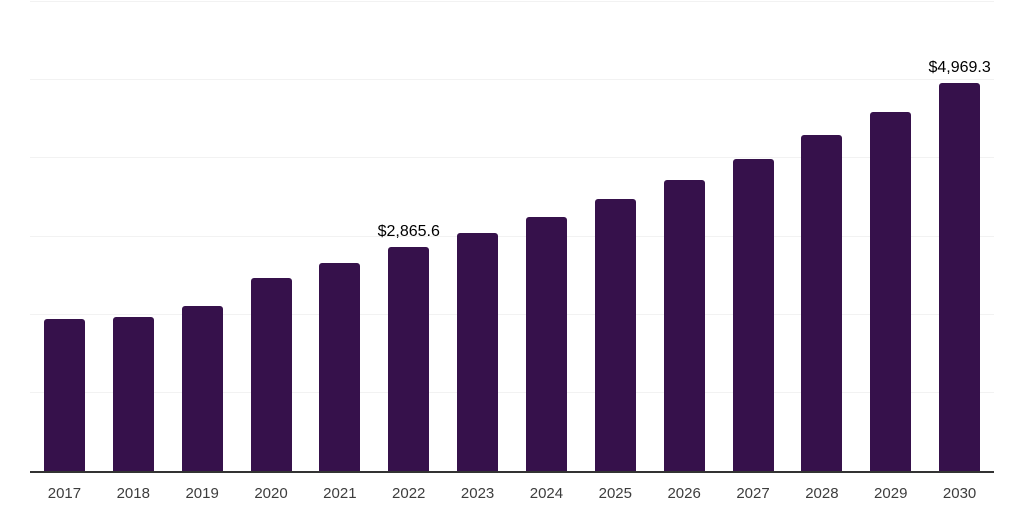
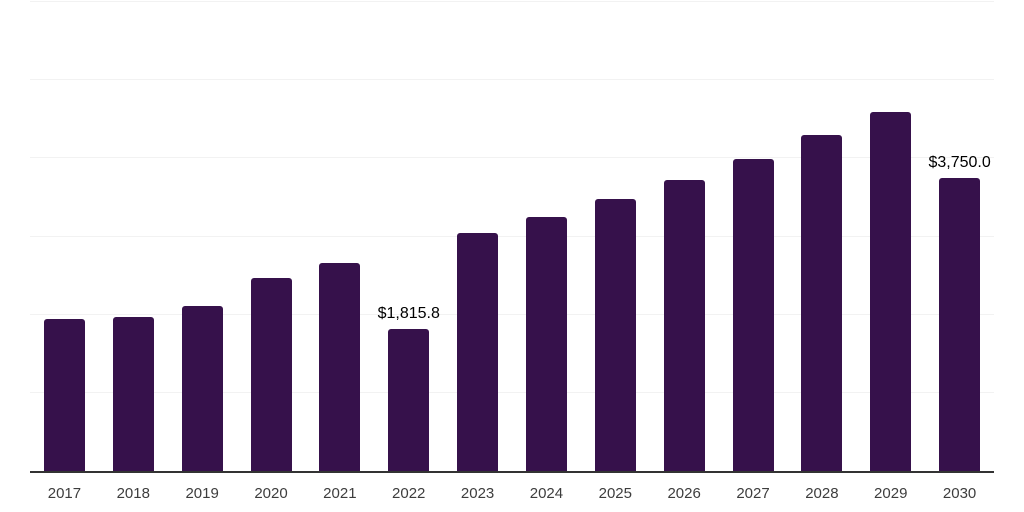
2022: $2,865.6 -> $1,815.8
2030: $4,969.3 -> $3,750.0
